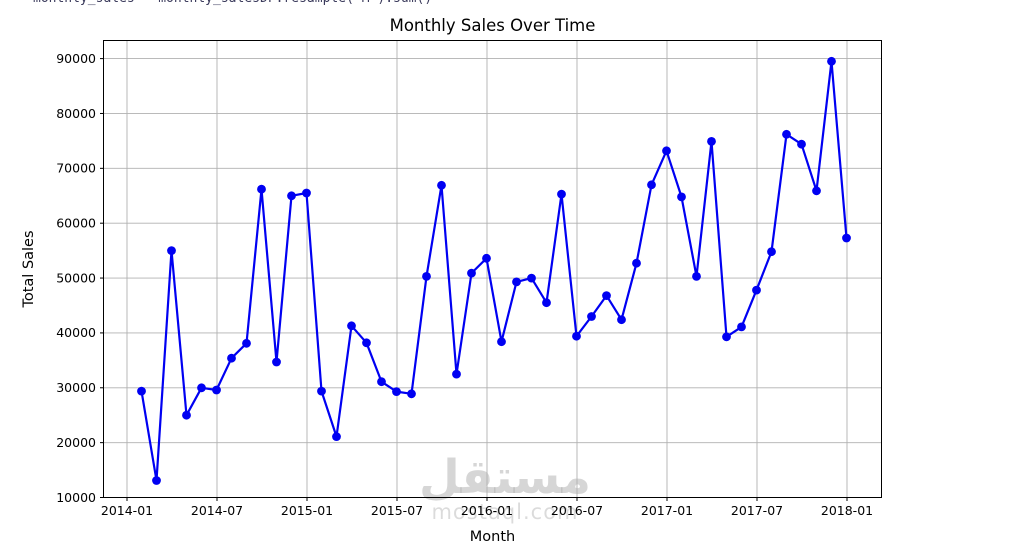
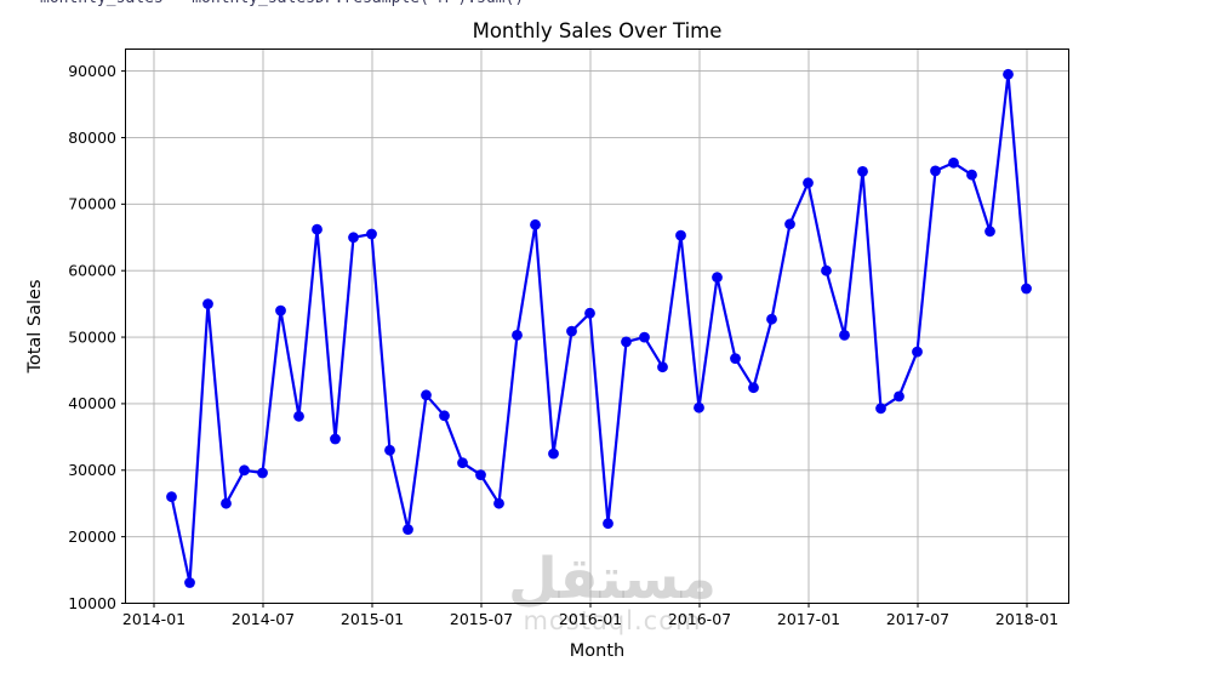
2014-01: 29000 -> 26000
2014-07: 35000 -> 54000
2015-01: 29000 -> 33000
2015-07: 29000 -> 25000
2016-01: 38000 -> 22000
2016-07: 43000 -> 59000
2017-01: 65000 -> 60000
2017-07: 55000 -> 75000
